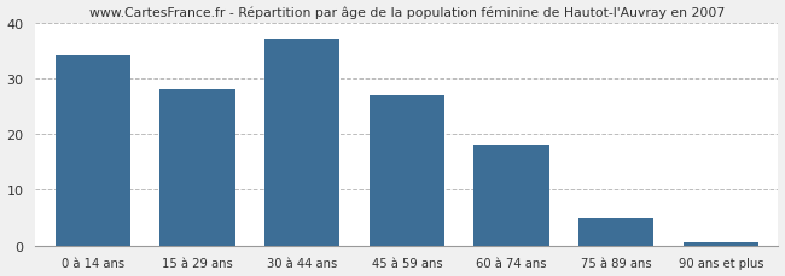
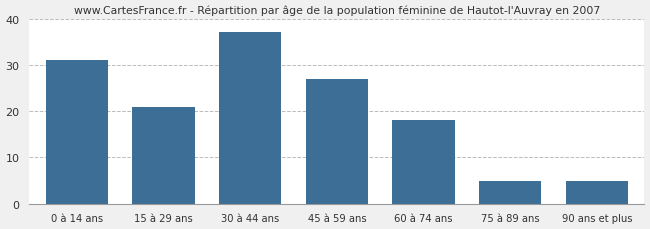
0 à 14 ans: 34.0 -> 31.0
15 à 29 ans: 28.0 -> 21.0
90 ans et plus: 0.5 -> 5.0
